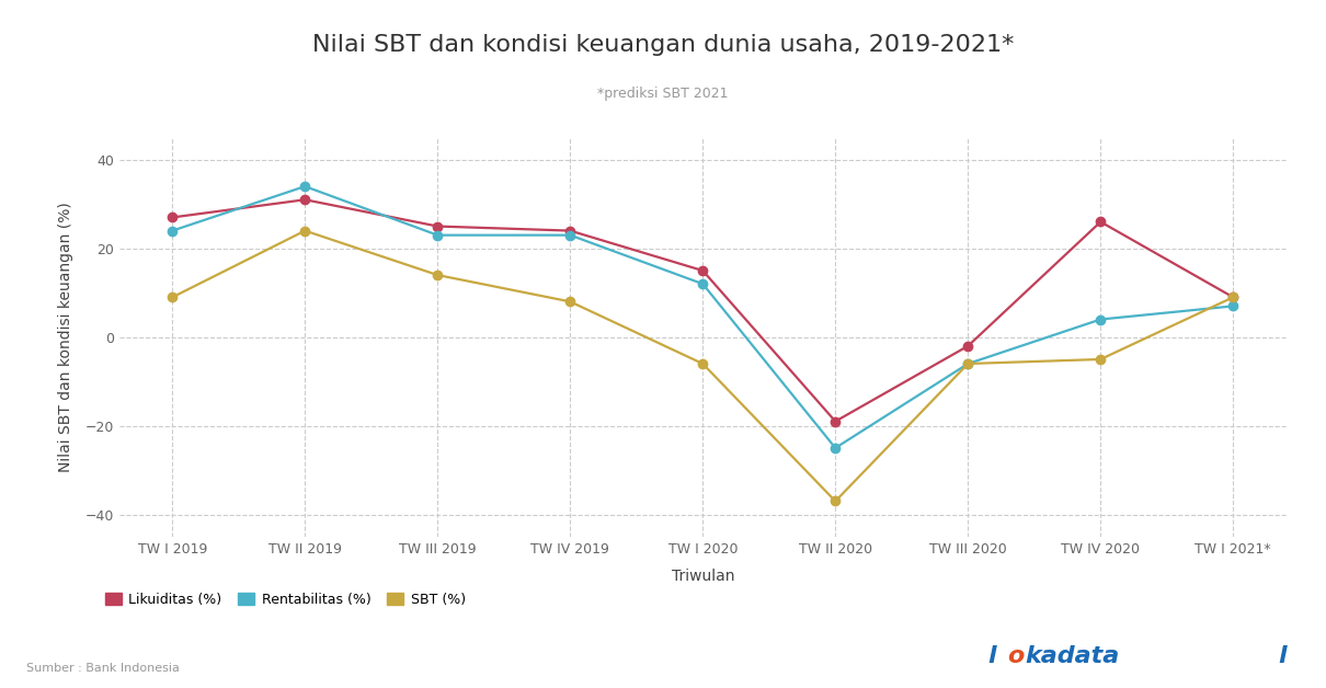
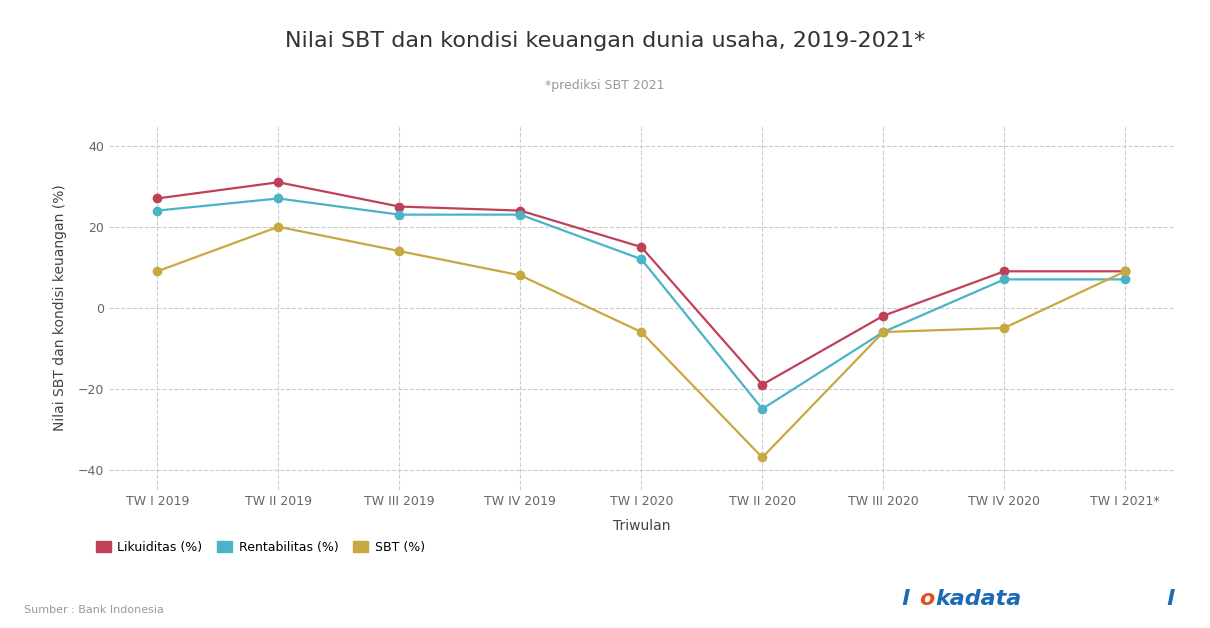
Rentabilitas (%)/TW II 2019: 34 -> 27
SBT (%)/TW II 2019: 24 -> 20
Likuiditas (%)/TW IV 2020: 26 -> 9
Rentabilitas (%)/TW IV 2020: 4 -> 7
